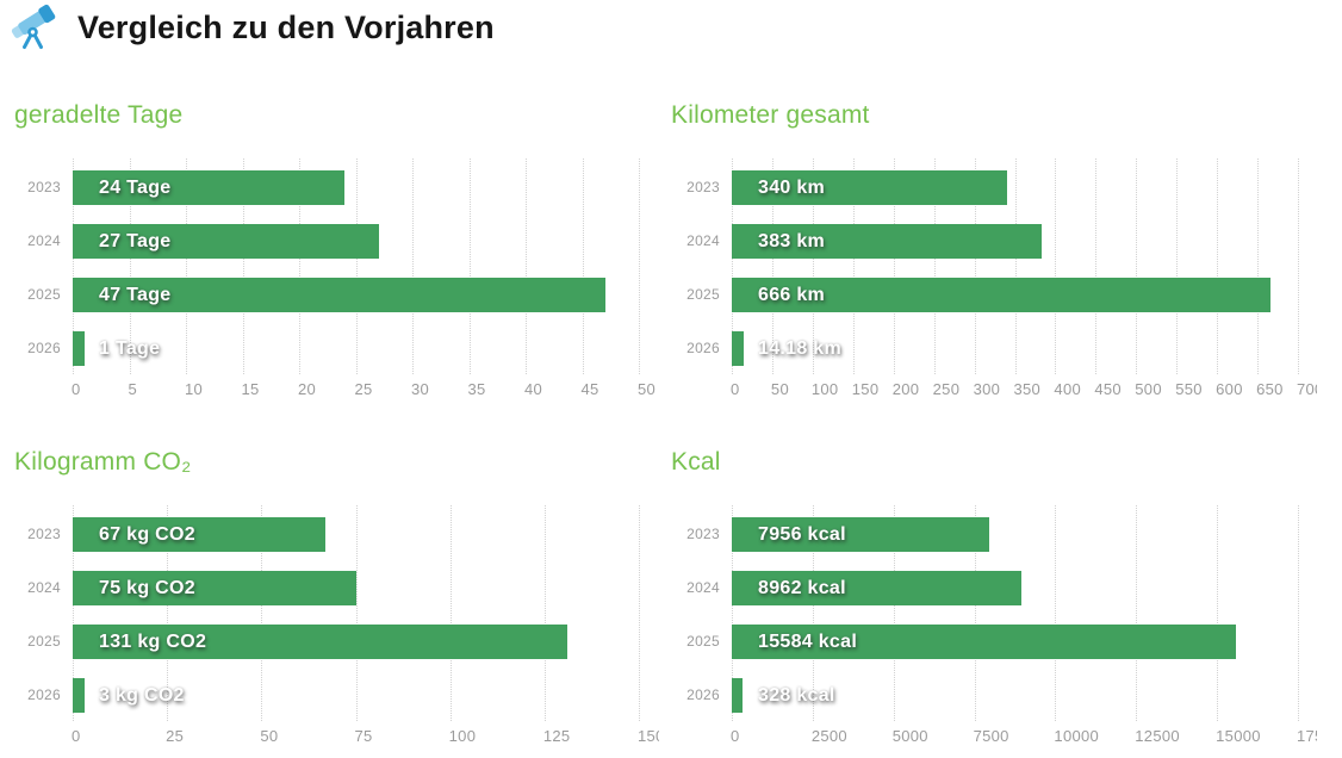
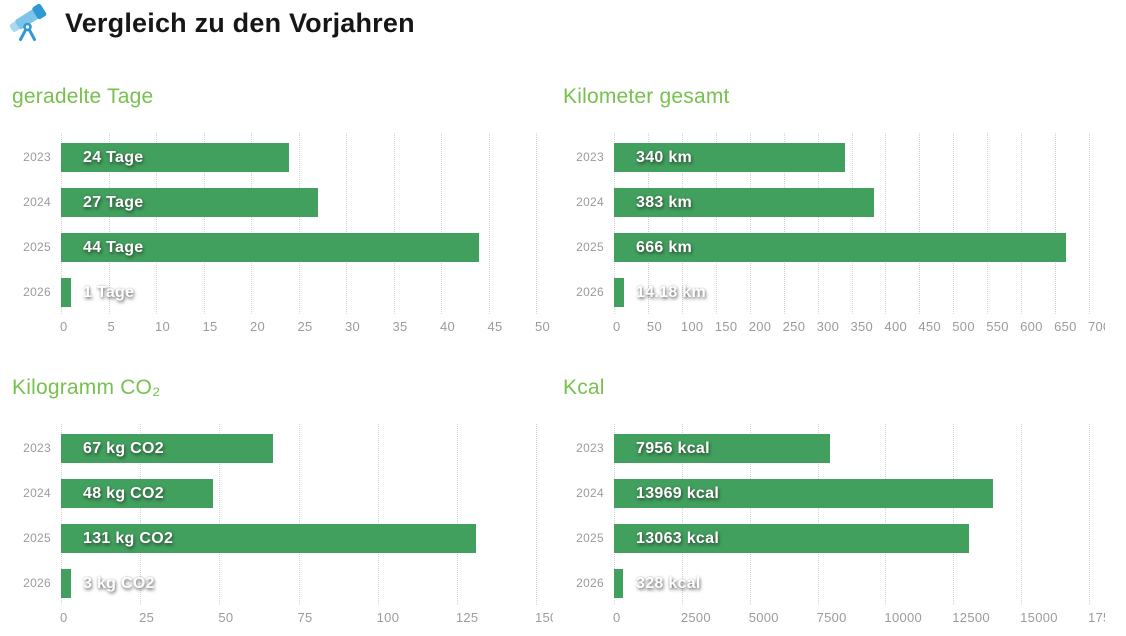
geradelte Tage/2025: 47 -> 44
Kilogramm CO₂/2024: 75 -> 48
Kcal/2024: 8962 -> 13969
Kcal/2025: 15584 -> 13063
